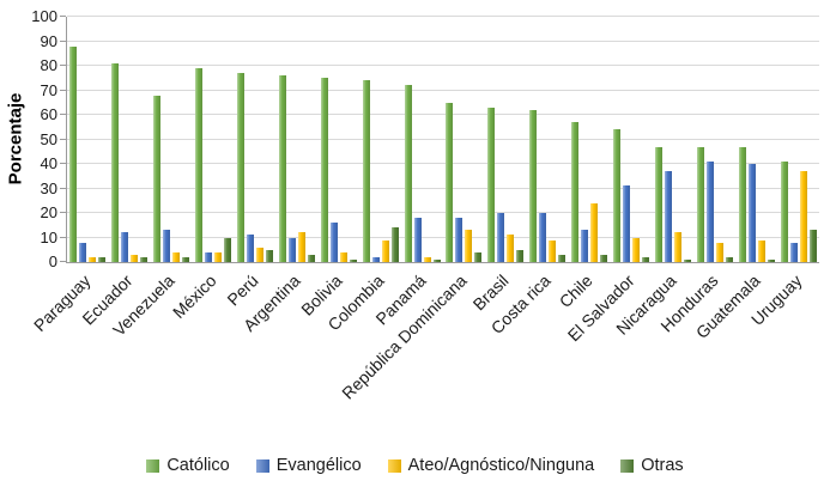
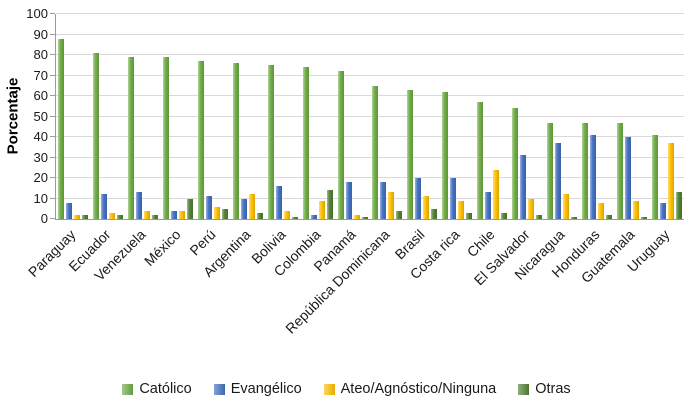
Católico/Venezuela: 68 -> 79
